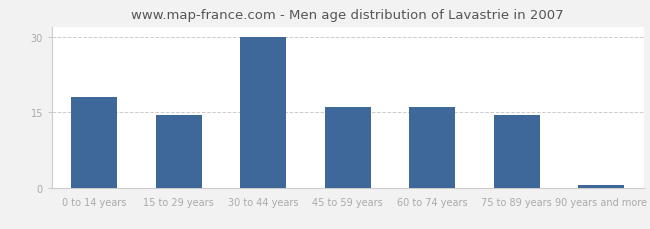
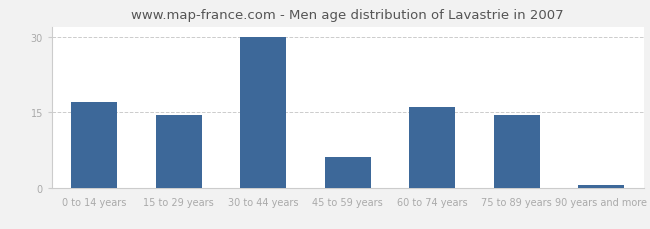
0 to 14 years: 18.0 -> 17.0
45 to 59 years: 16.0 -> 6.0
